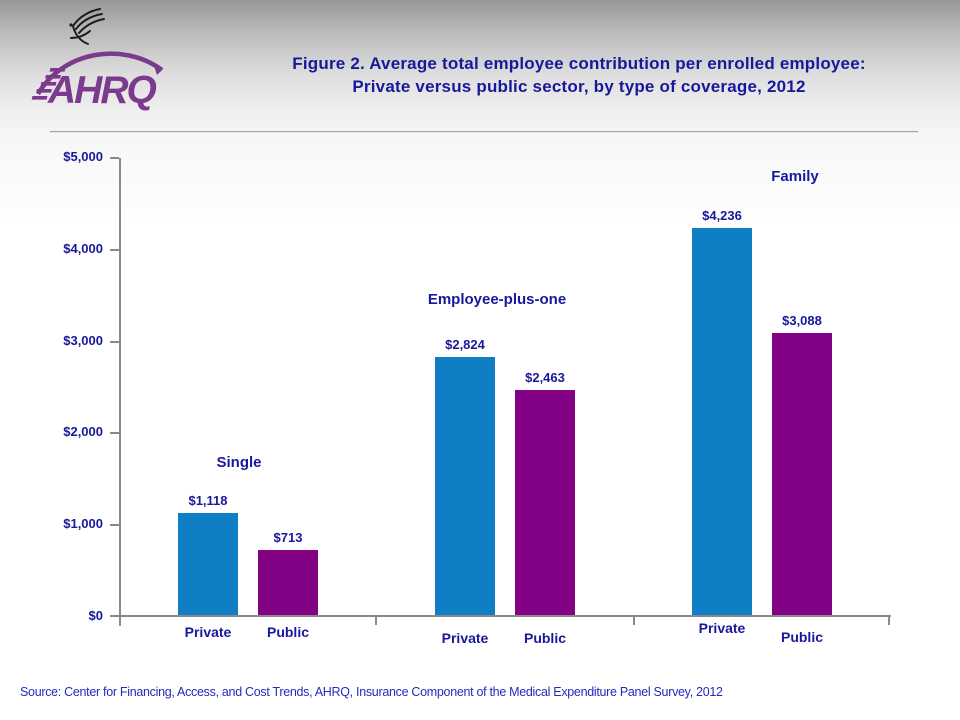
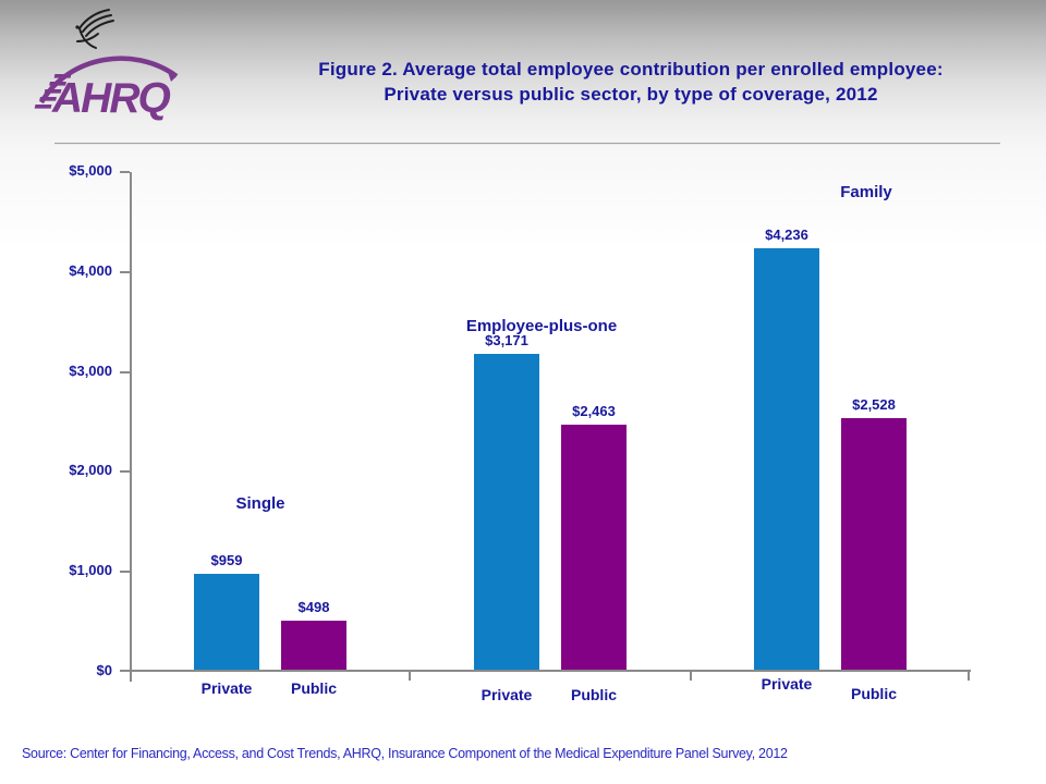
Private/Single: $1,118 -> $959
Public/Single: $713 -> $498
Private/Employee-plus-one: $2,824 -> $3,171
Public/Family: $3,088 -> $2,528
